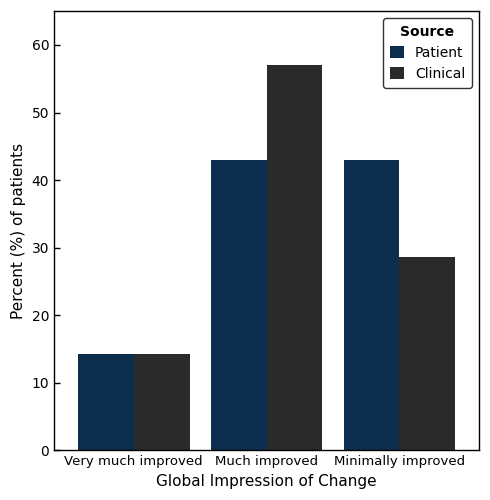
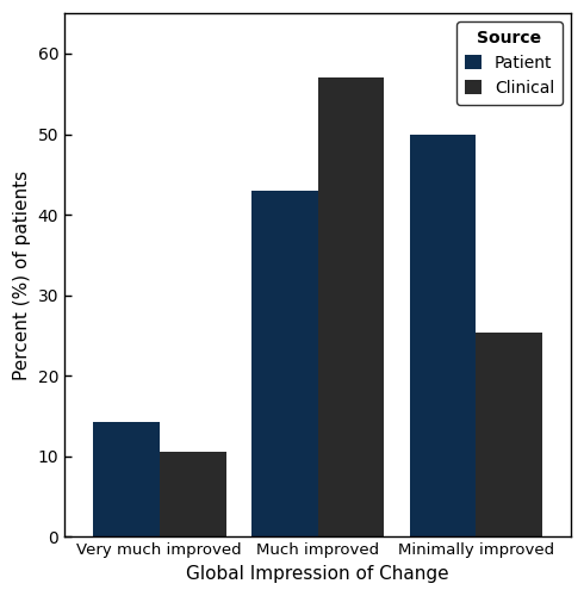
Clinical/Very much improved: 14.3 -> 10.6
Patient/Minimally improved: 42.9 -> 50.0
Clinical/Minimally improved: 28.6 -> 25.4
